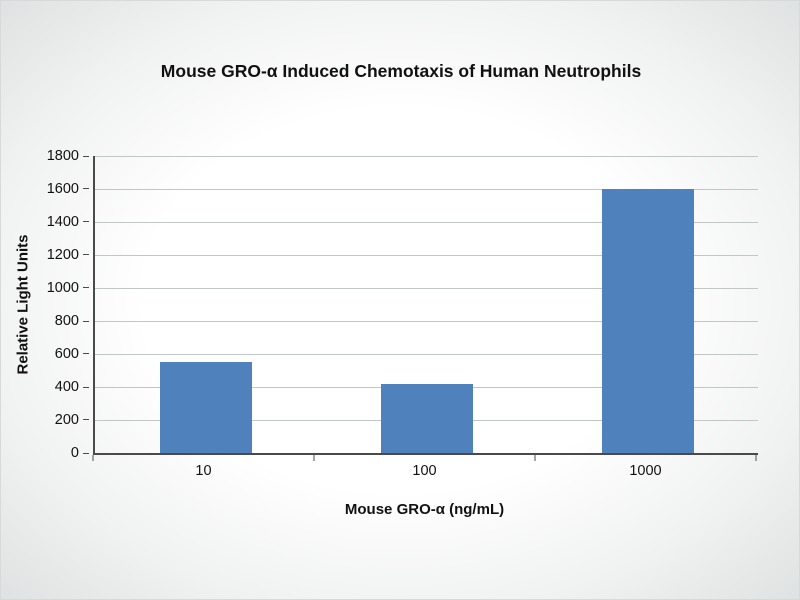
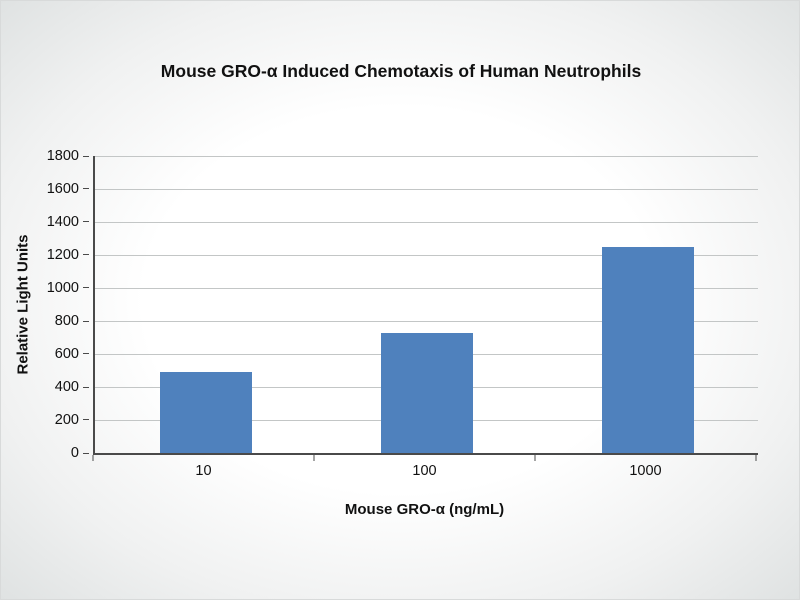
10: 550 -> 490
100: 420 -> 730
1000: 1600 -> 1250
